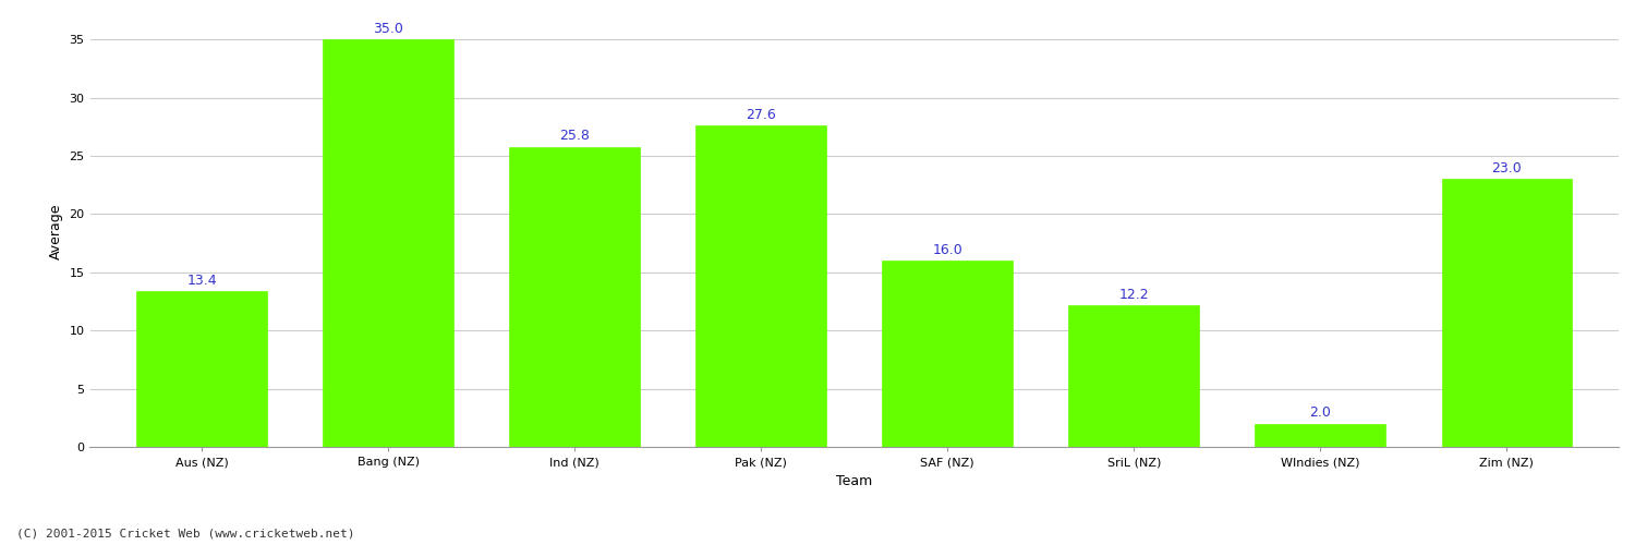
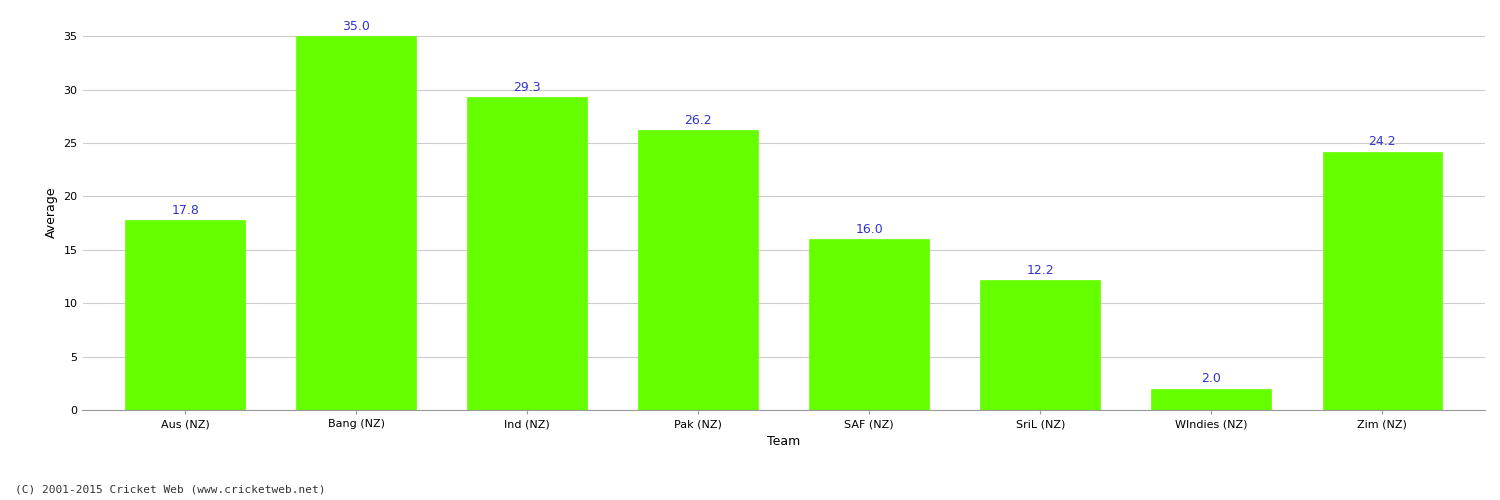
Aus (NZ): 13.4 -> 17.8
Ind (NZ): 25.8 -> 29.3
Pak (NZ): 27.6 -> 26.2
Zim (NZ): 23.0 -> 24.2
